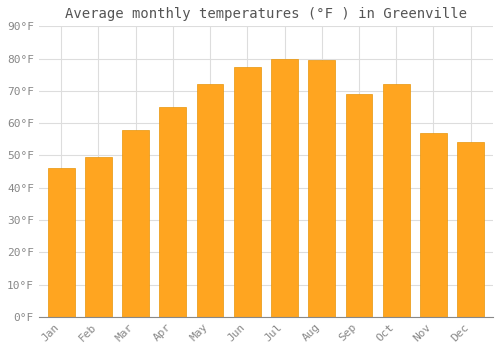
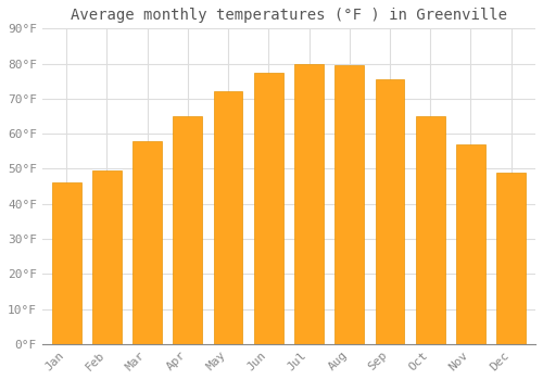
Sep: 69.0°F -> 75.5°F
Oct: 72.0°F -> 65.0°F
Dec: 54.0°F -> 49.0°F
